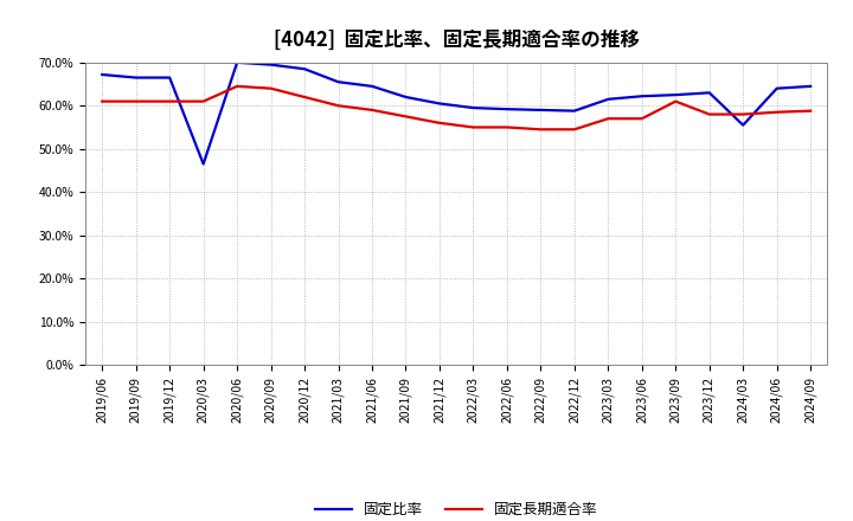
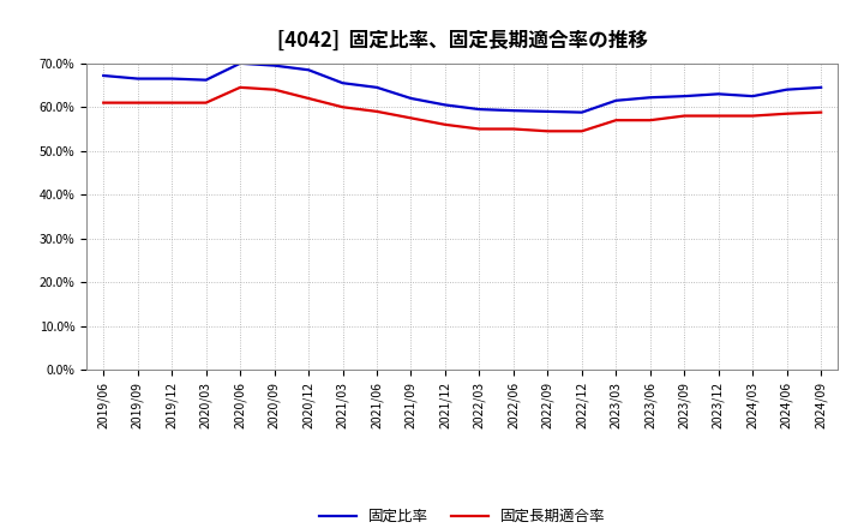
固定比率/2020/03: 46.5% -> 66.2%
固定長期適合率/2023/09: 61.0% -> 58.0%
固定比率/2024/03: 55.5% -> 62.5%
